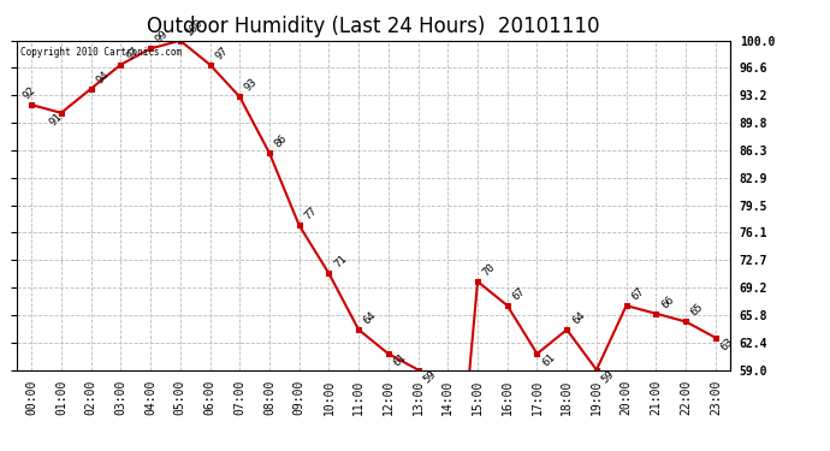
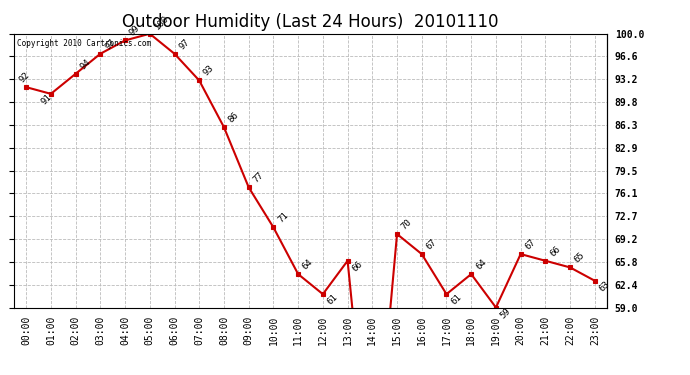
13:00: 59 -> 66
